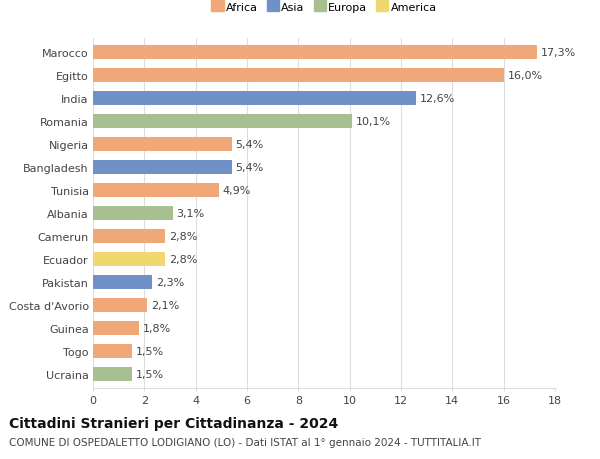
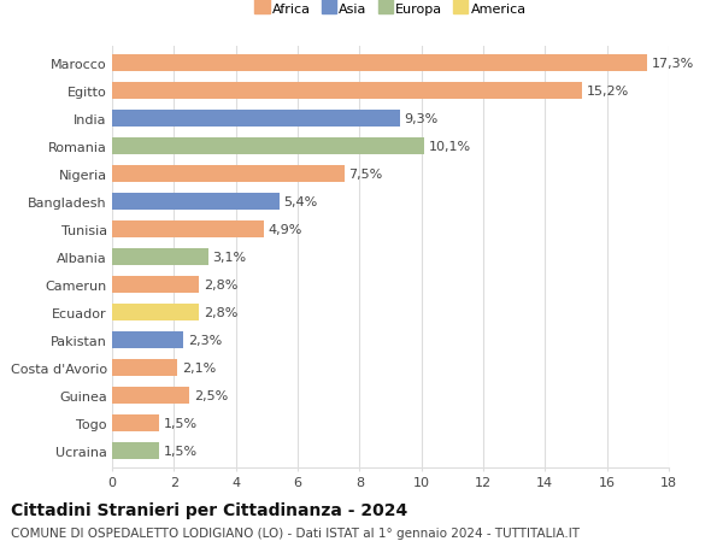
Egitto: 16,0% -> 15,2%
India: 12,6% -> 9,3%
Nigeria: 5,4% -> 7,5%
Guinea: 1,8% -> 2,5%
